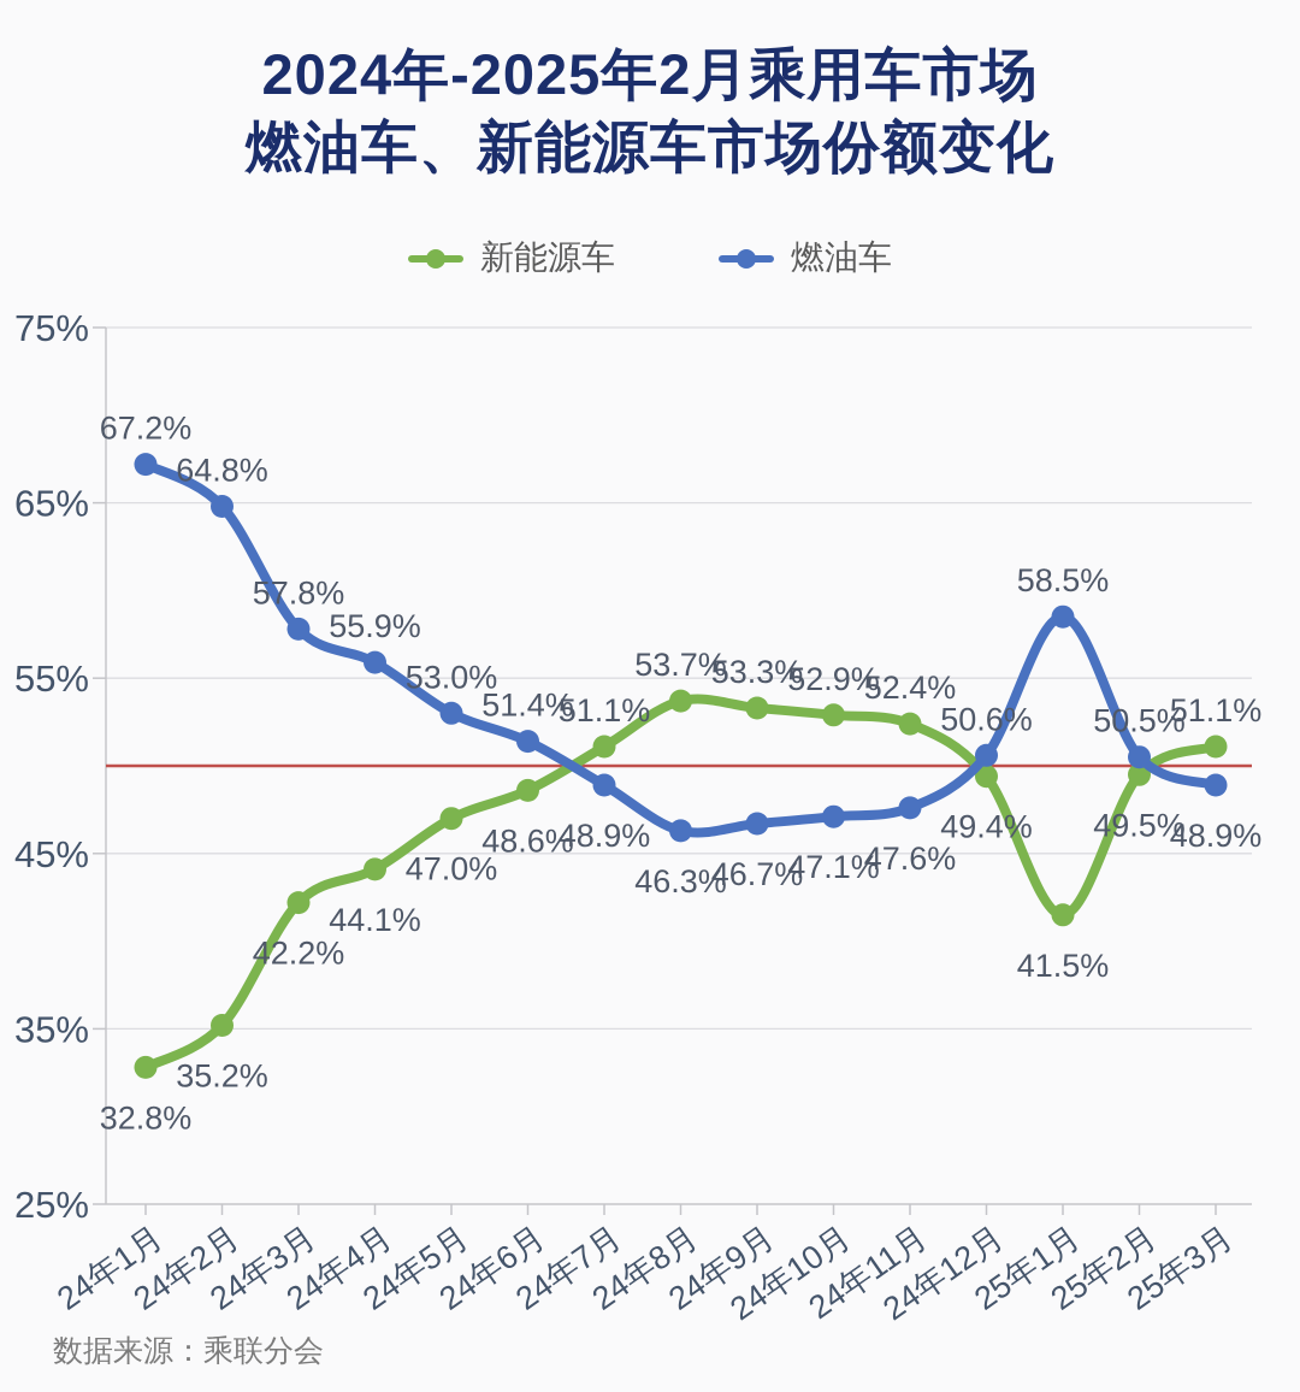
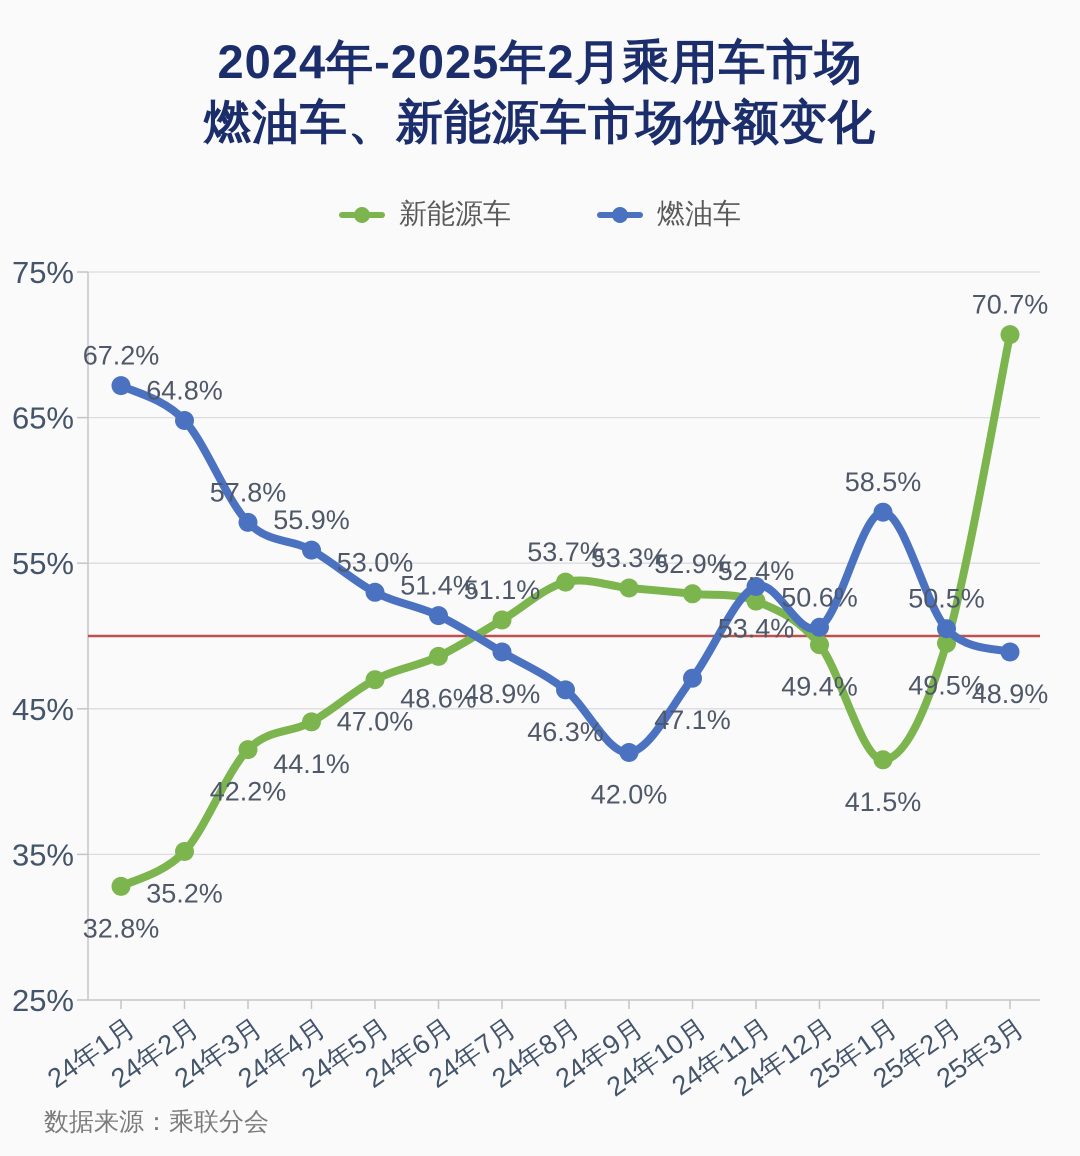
燃油车/24年9月: 46.7% -> 42.0%
燃油车/24年11月: 47.6% -> 53.4%
新能源车/25年3月: 51.1% -> 70.7%
